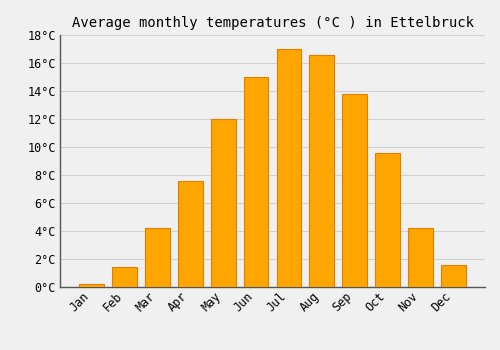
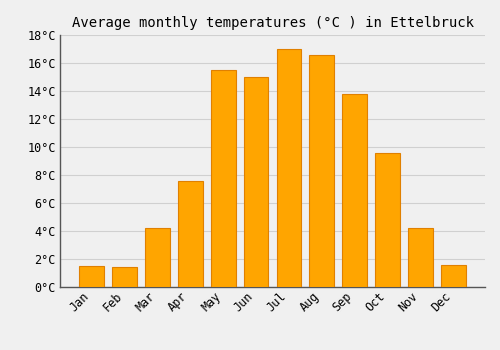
Jan: 0.2°C -> 1.5°C
May: 12.0°C -> 15.5°C
